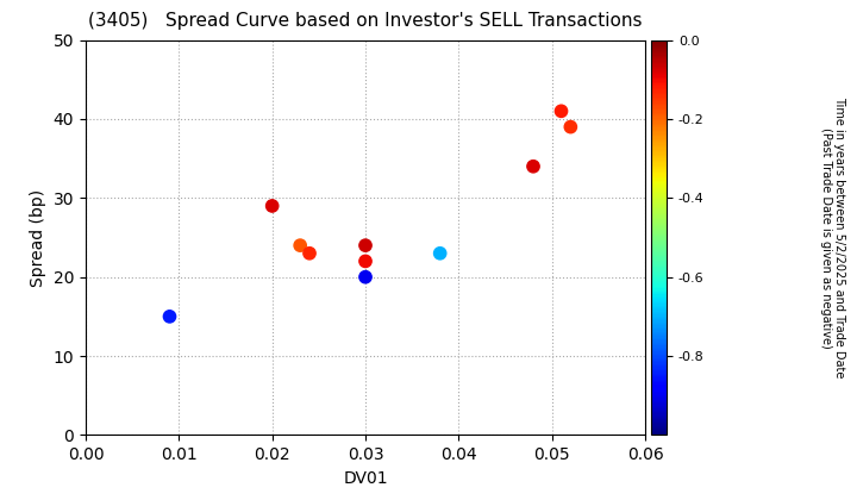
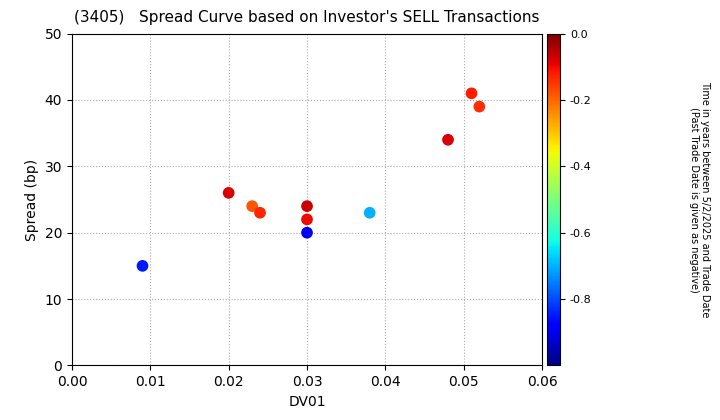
0.02: 29 -> 26
